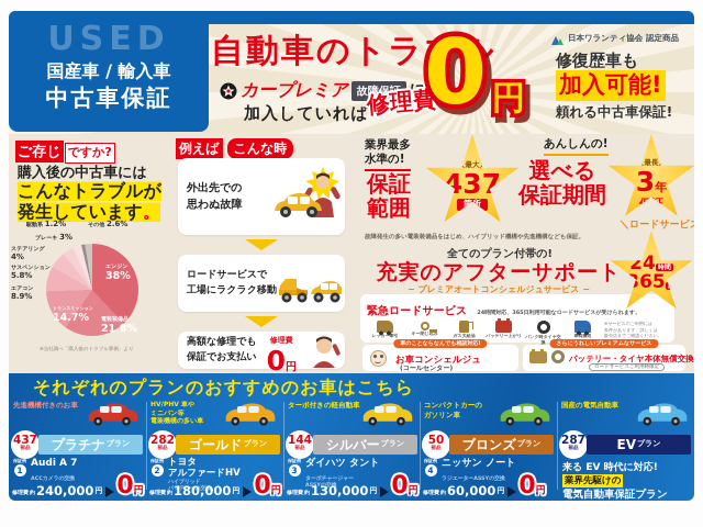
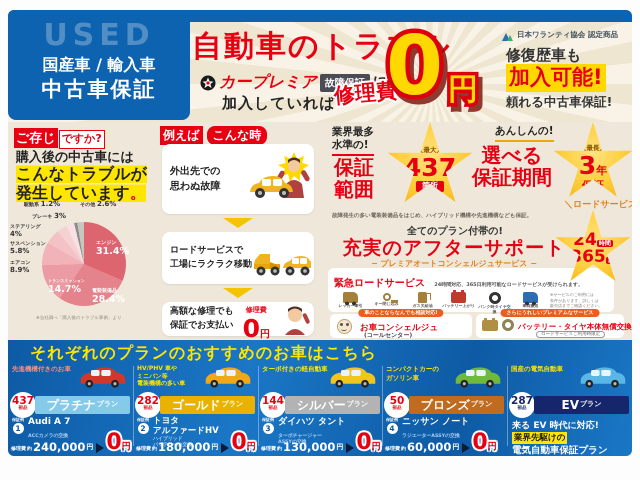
エンジン: 38% -> 31.4%
電装装備品: 21.8% -> 28.4%
